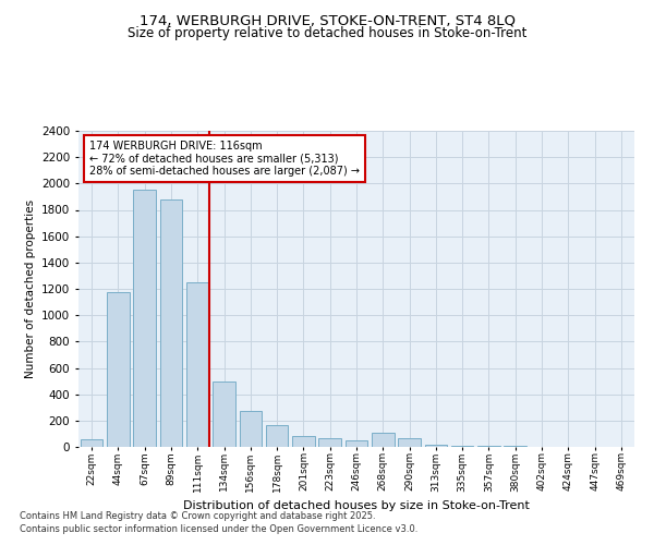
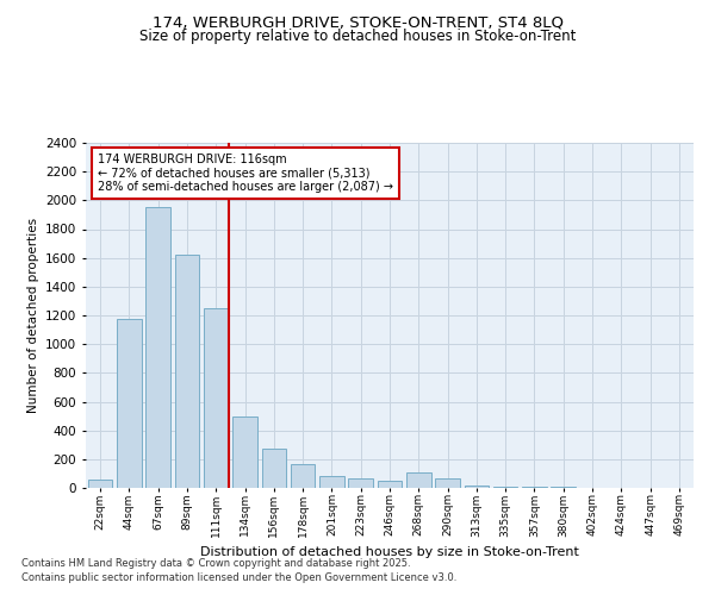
89sqm: 1880 -> 1620
